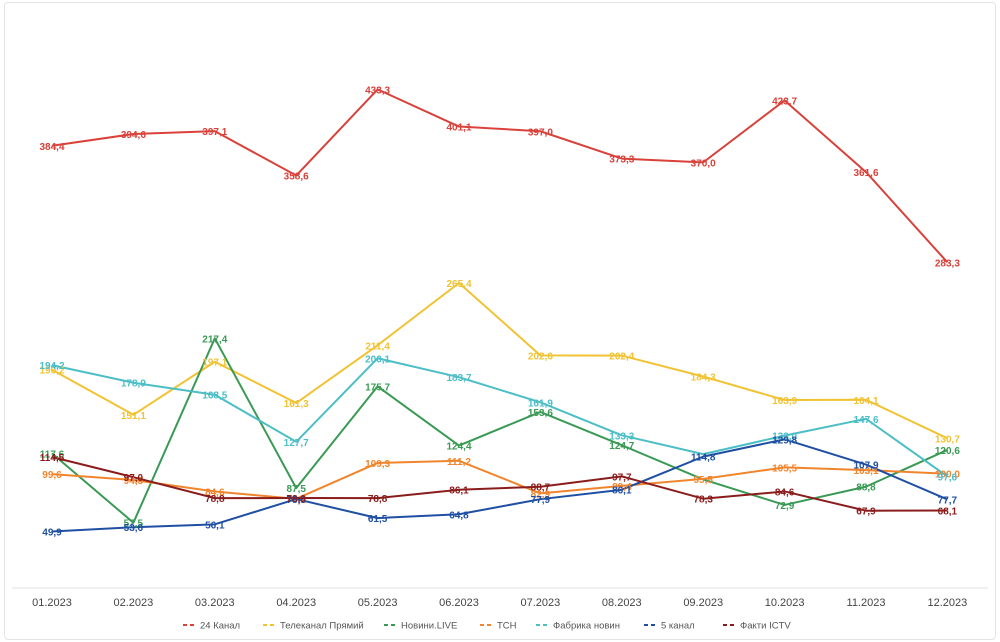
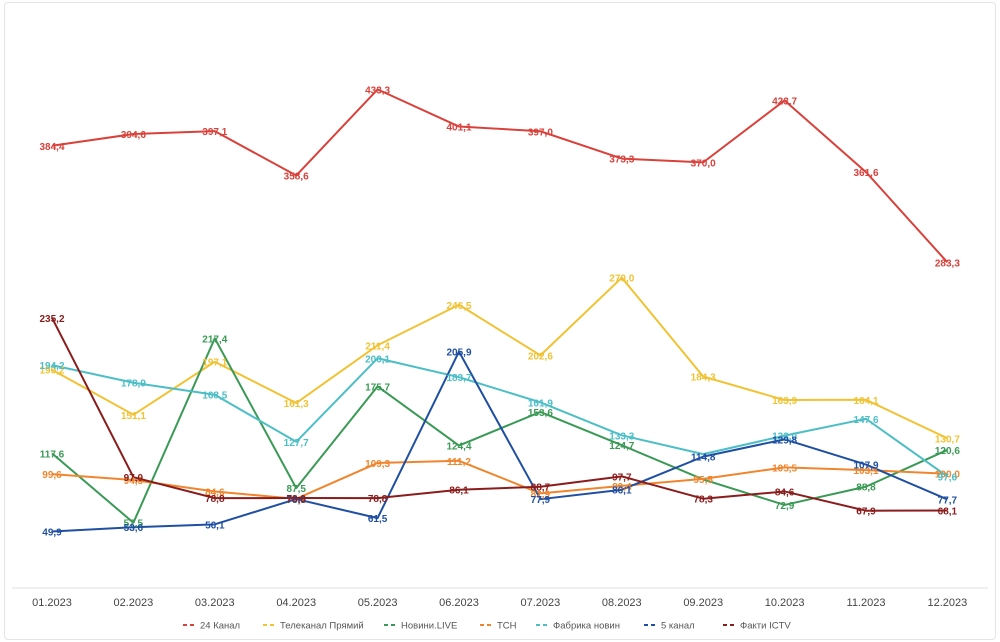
Факти ICTV/01.2023: 114,5 -> 235,2
Телеканал Прямий/06.2023: 265,4 -> 246,5
5 канал/06.2023: 64,8 -> 205,9
Телеканал Прямий/08.2023: 202,4 -> 270,0
